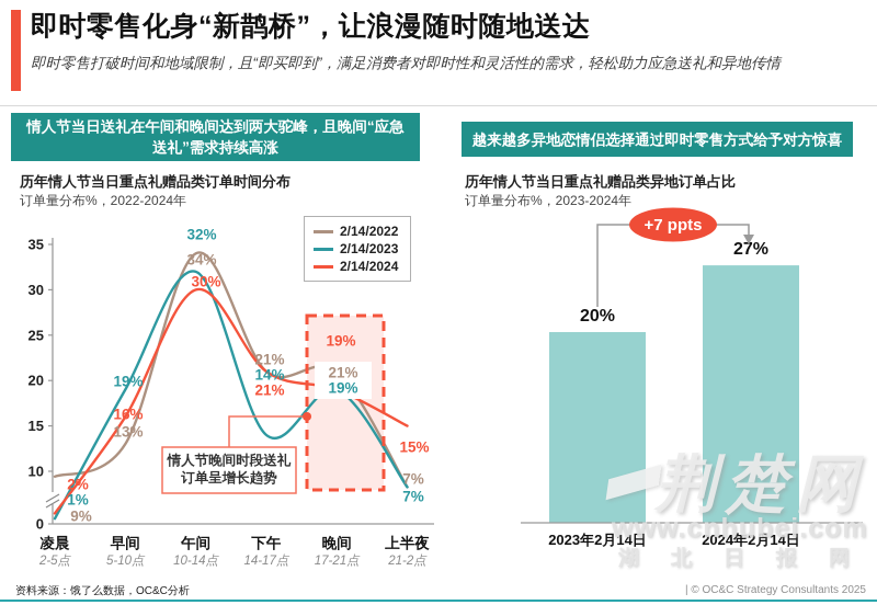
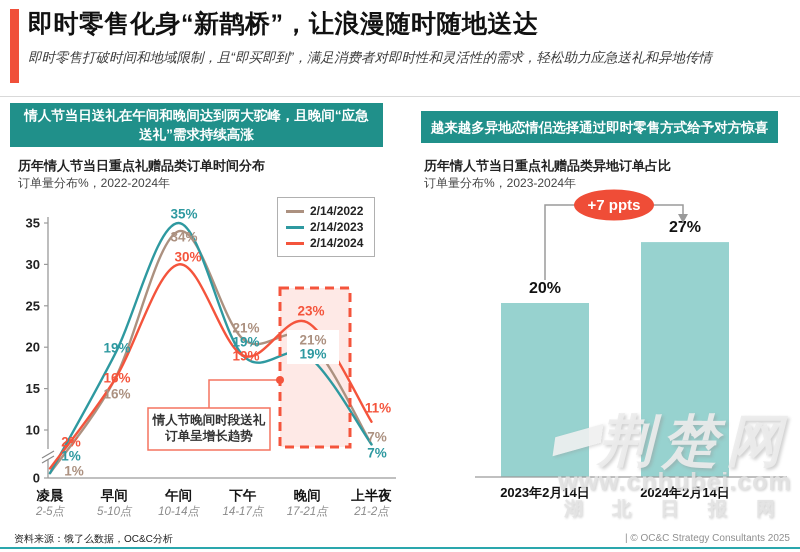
历年情人节当日重点礼赠品类订单时间分布/2/14/2022/凌晨: 9% -> 1%
历年情人节当日重点礼赠品类订单时间分布/2/14/2022/早间: 13% -> 16%
历年情人节当日重点礼赠品类订单时间分布/2/14/2023/午间: 32% -> 35%
历年情人节当日重点礼赠品类订单时间分布/2/14/2023/下午: 14% -> 19%
历年情人节当日重点礼赠品类订单时间分布/2/14/2024/下午: 21% -> 19%
历年情人节当日重点礼赠品类订单时间分布/2/14/2024/晚间: 19% -> 23%
历年情人节当日重点礼赠品类订单时间分布/2/14/2024/上半夜: 15% -> 11%
